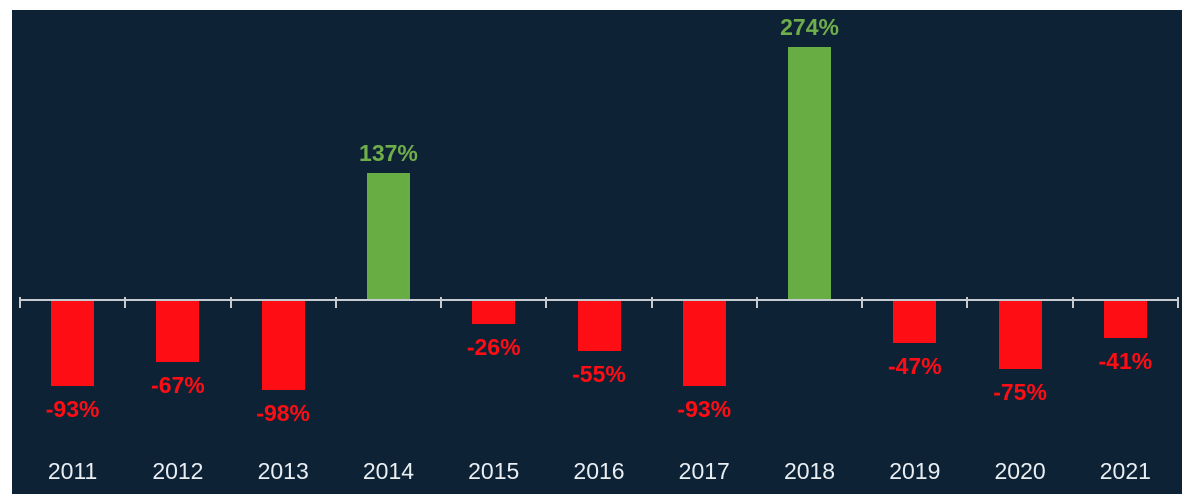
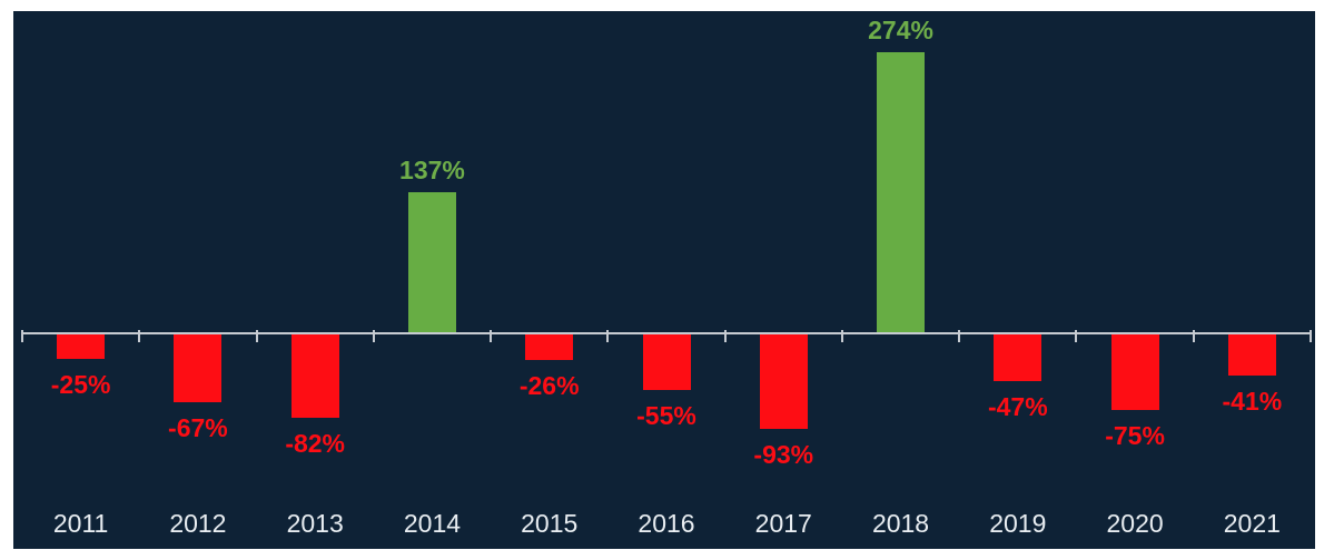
2011: -93% -> -25%
2013: -98% -> -82%
